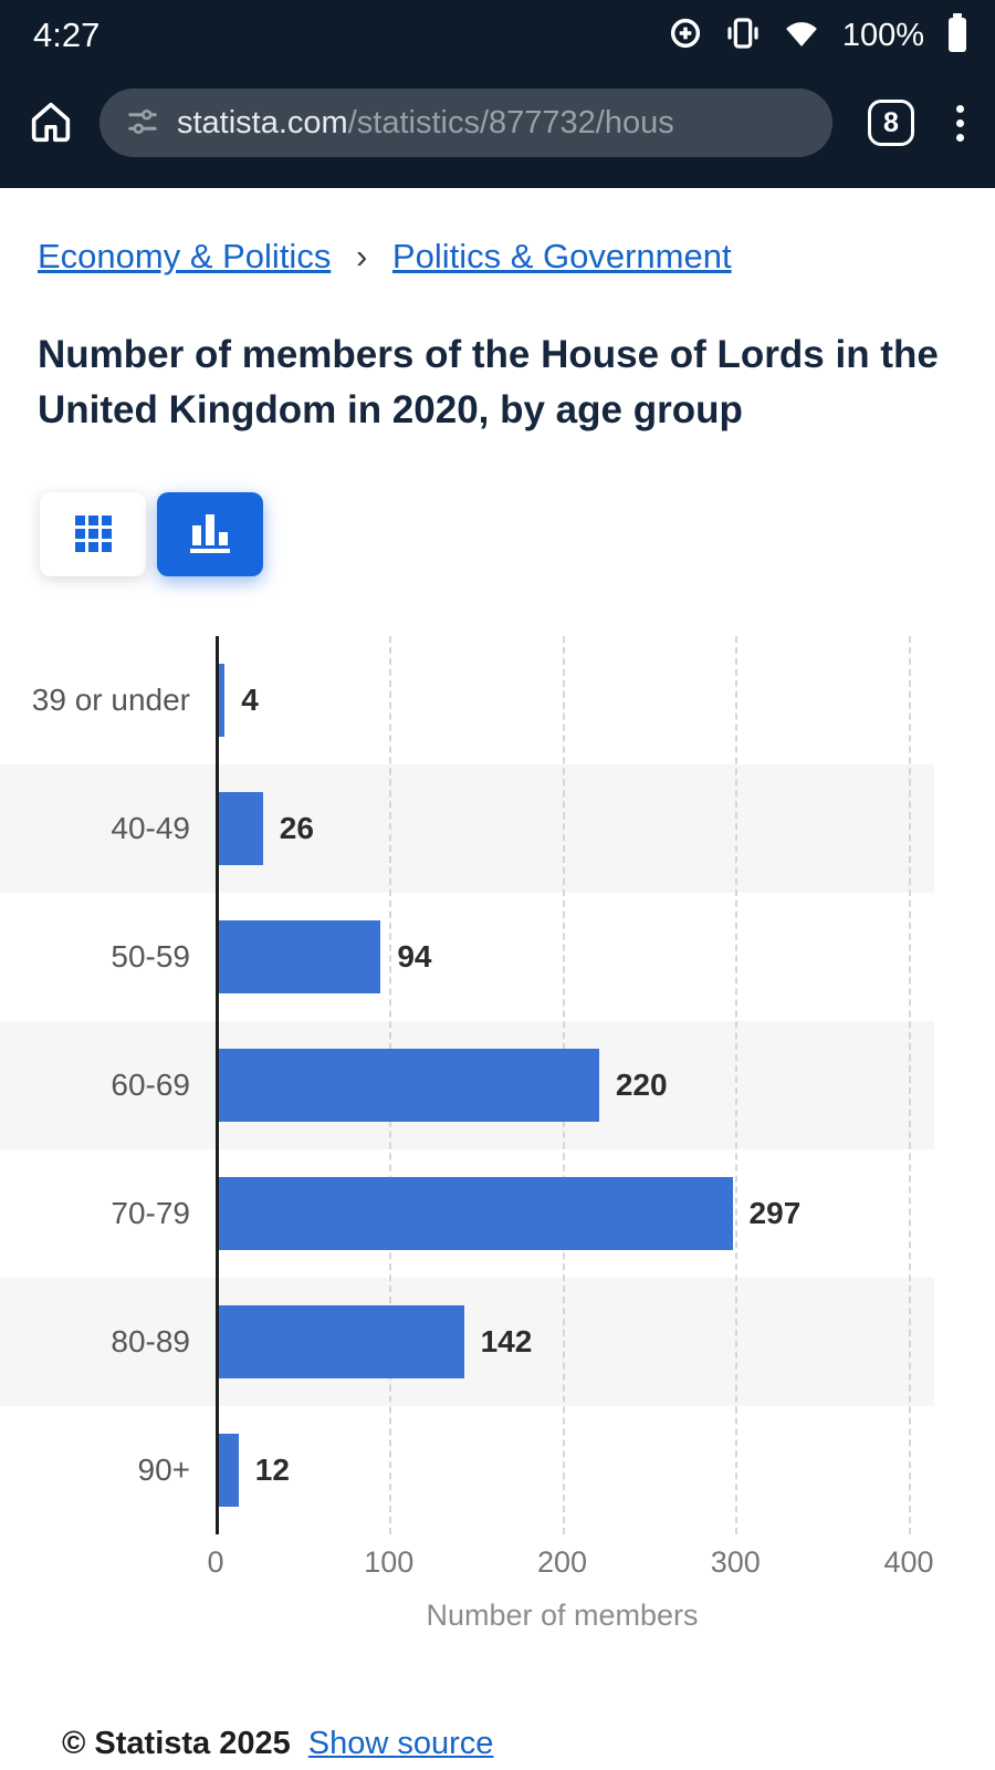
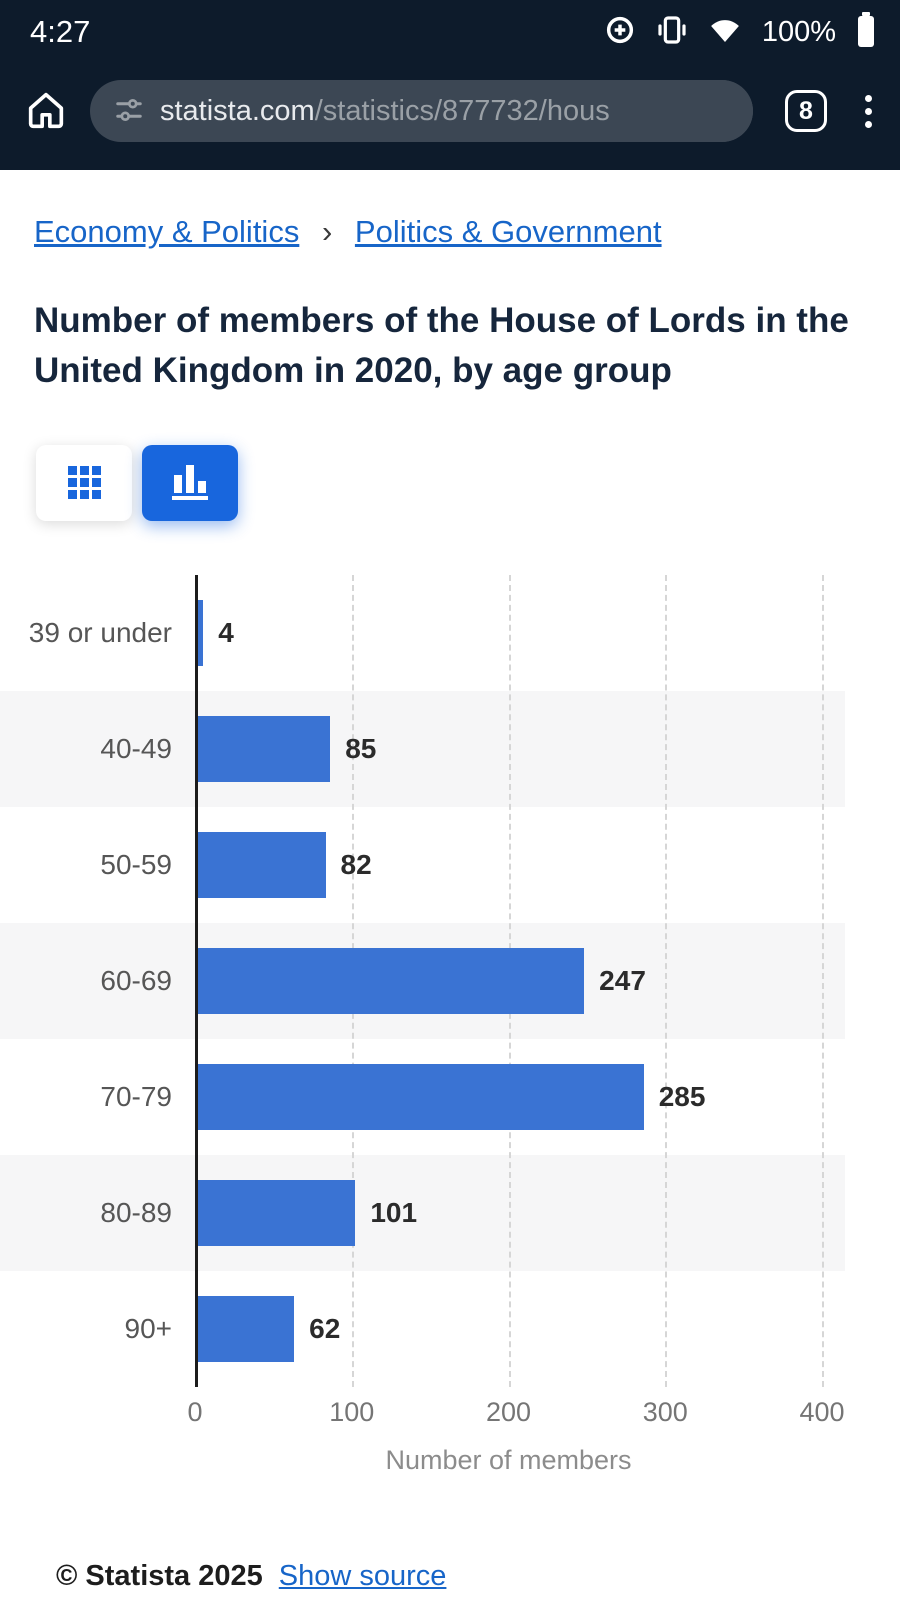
40-49: 26 -> 85
50-59: 94 -> 82
60-69: 220 -> 247
70-79: 297 -> 285
80-89: 142 -> 101
90+: 12 -> 62
